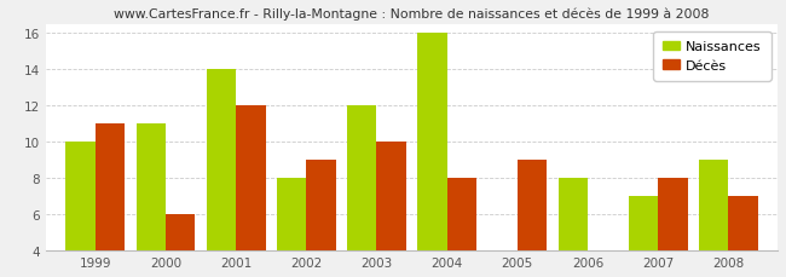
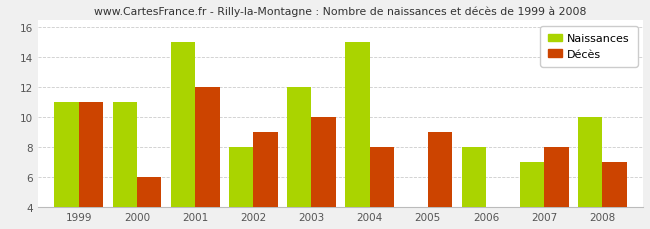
Naissances/1999: 10 -> 11
Naissances/2001: 14 -> 15
Naissances/2004: 16 -> 15
Naissances/2008: 9 -> 10
